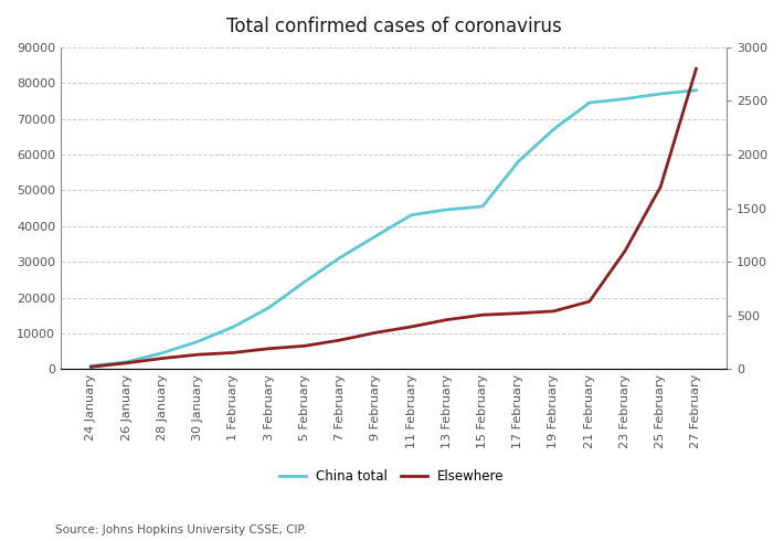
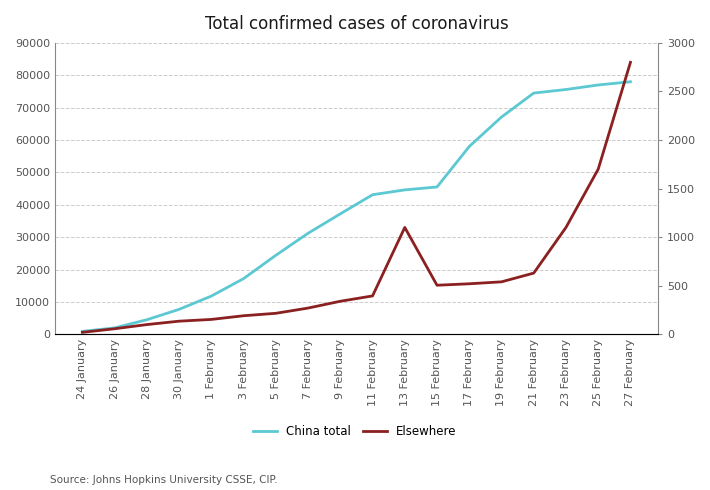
Elsewhere/13 February: 460 -> 1100
